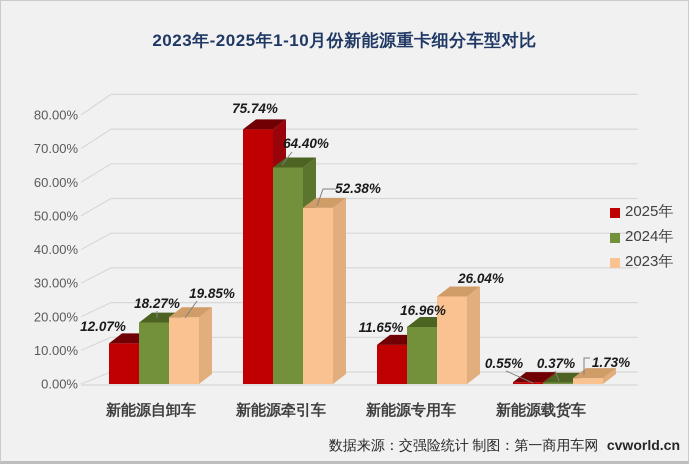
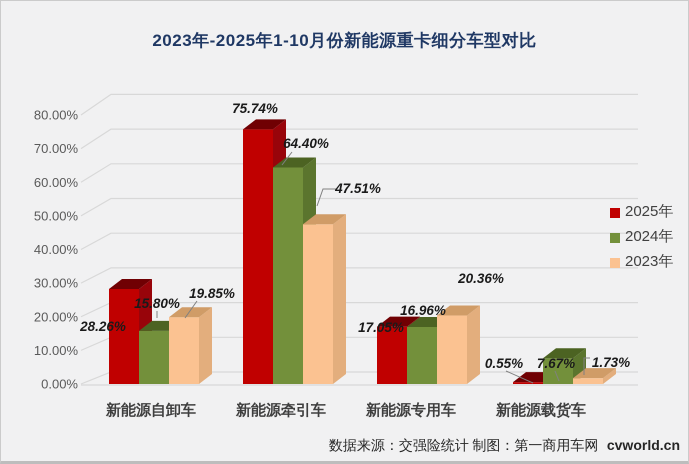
2025年/新能源自卸车: 12.07% -> 28.26%
2024年/新能源自卸车: 18.27% -> 15.80%
2023年/新能源牵引车: 52.38% -> 47.51%
2025年/新能源专用车: 11.65% -> 17.05%
2023年/新能源专用车: 26.04% -> 20.36%
2024年/新能源载货车: 0.37% -> 7.67%
